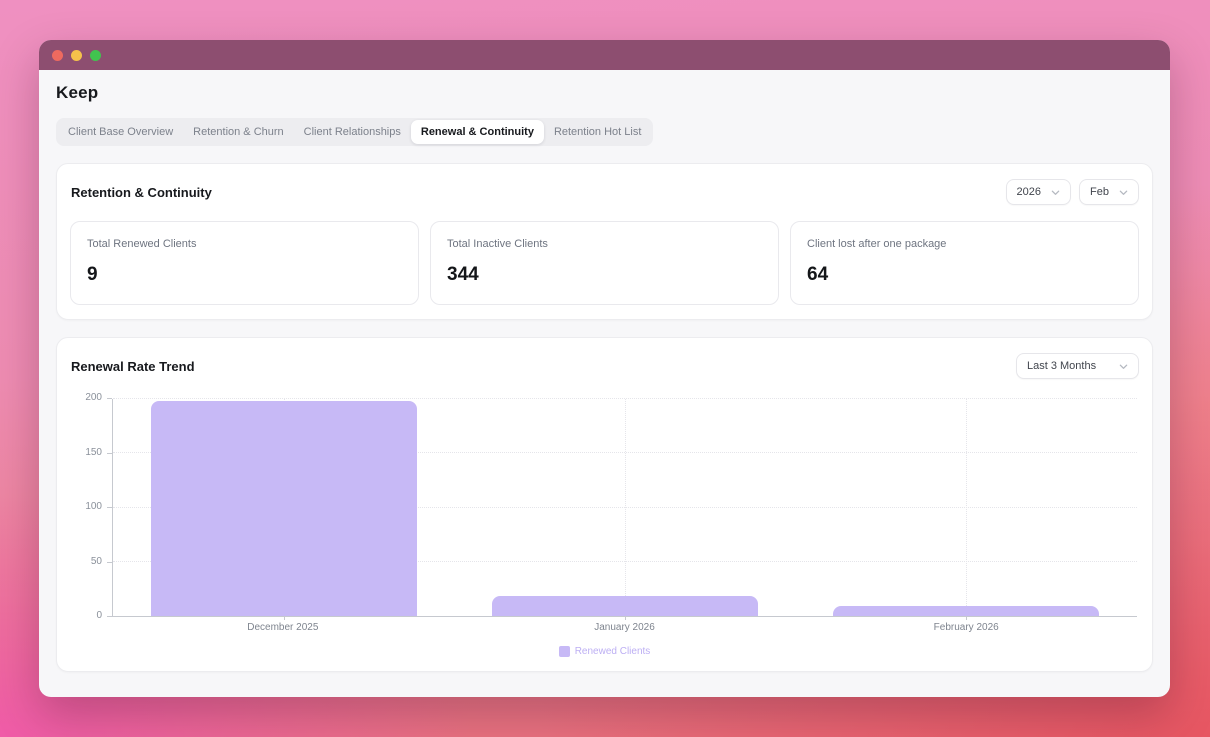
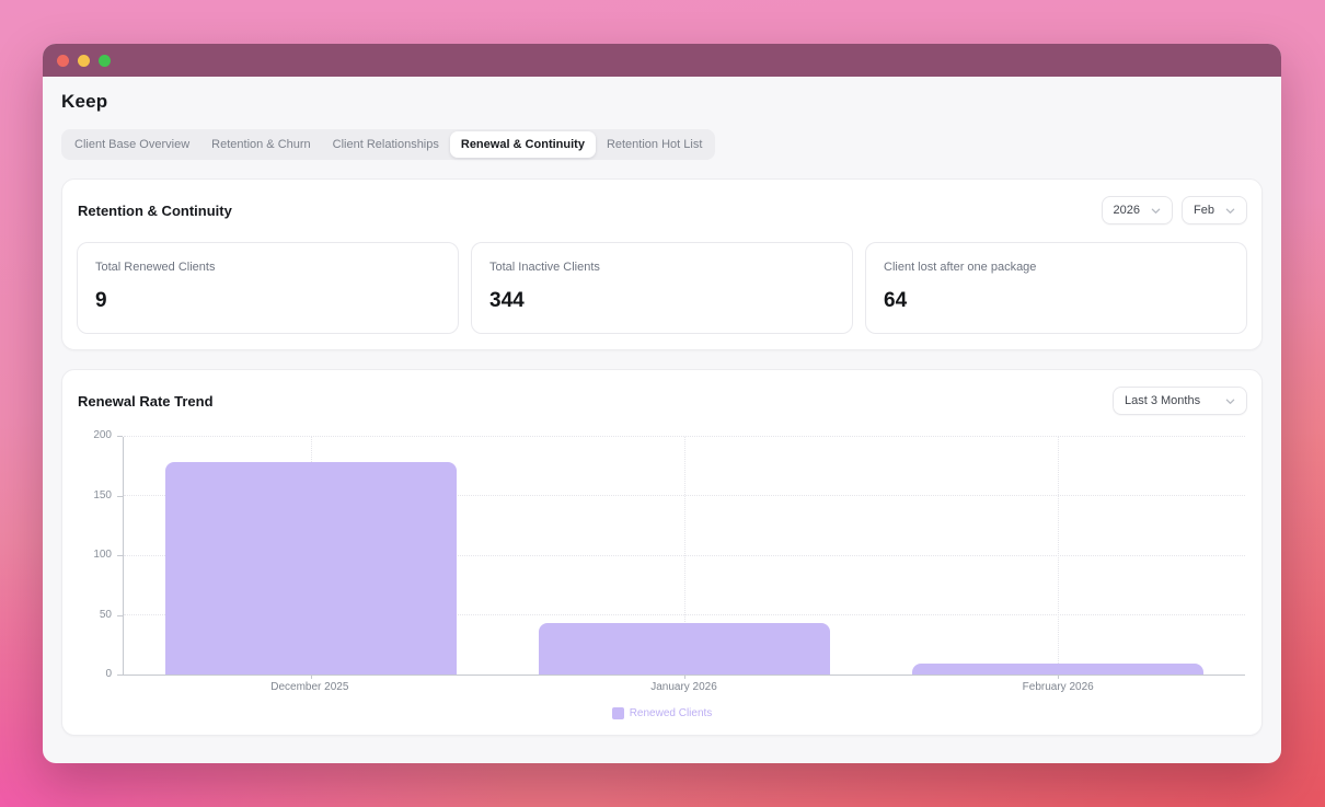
December 2025: 198 -> 179
January 2026: 18 -> 43
